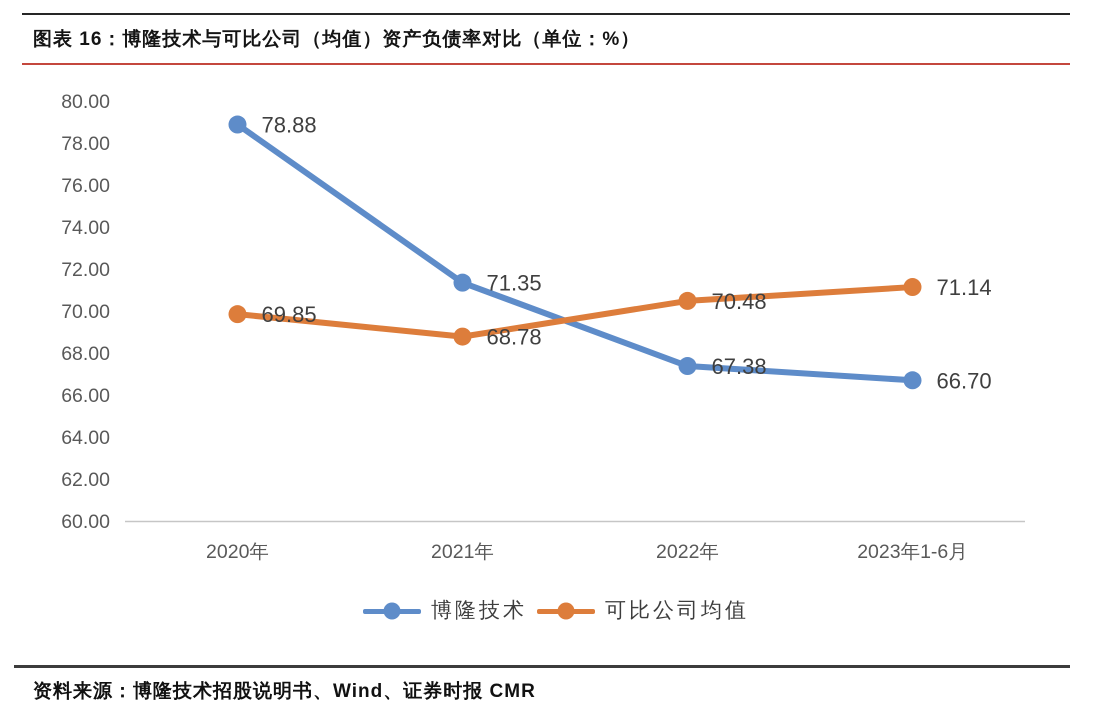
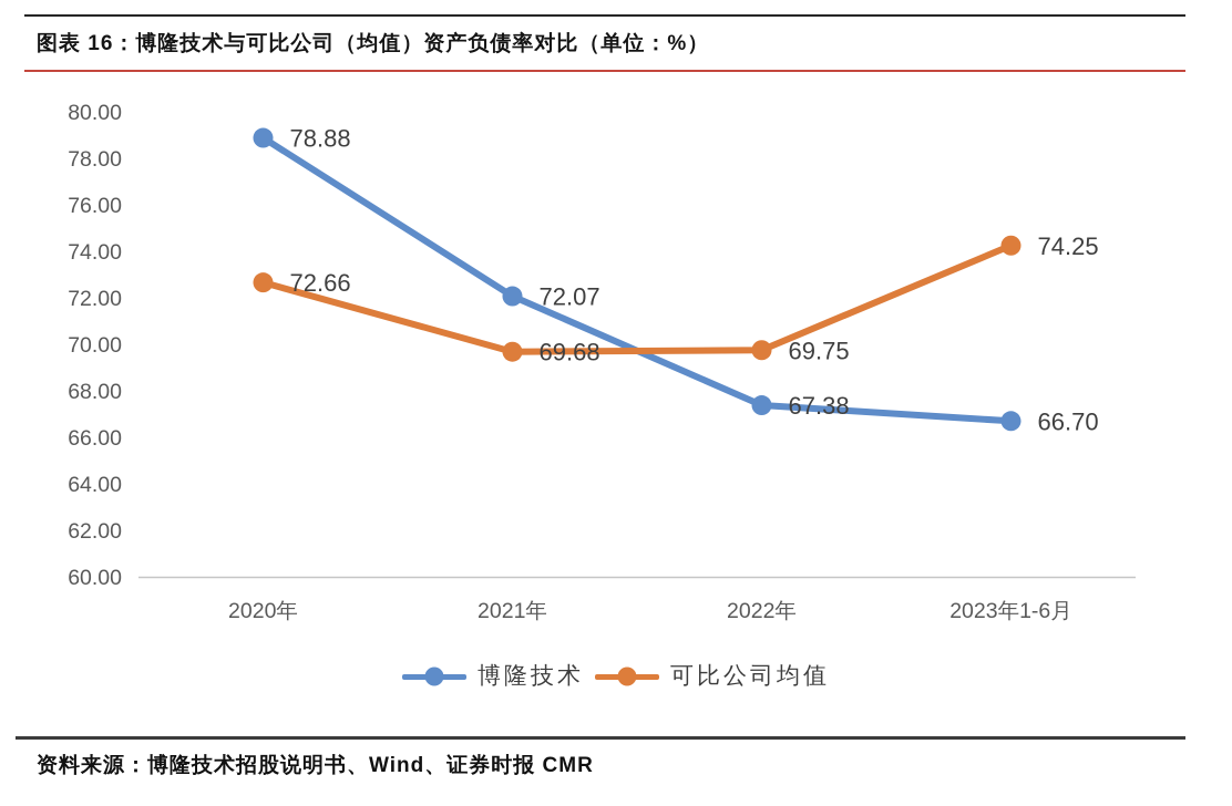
可比公司均值/2020年: 69.85 -> 72.66
博隆技术/2021年: 71.35 -> 72.07
可比公司均值/2021年: 68.78 -> 69.68
可比公司均值/2022年: 70.48 -> 69.75
可比公司均值/2023年1-6月: 71.14 -> 74.25
